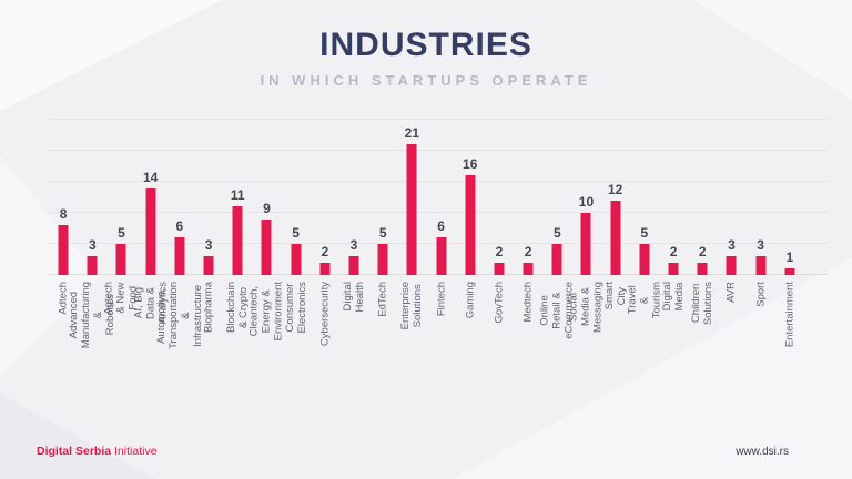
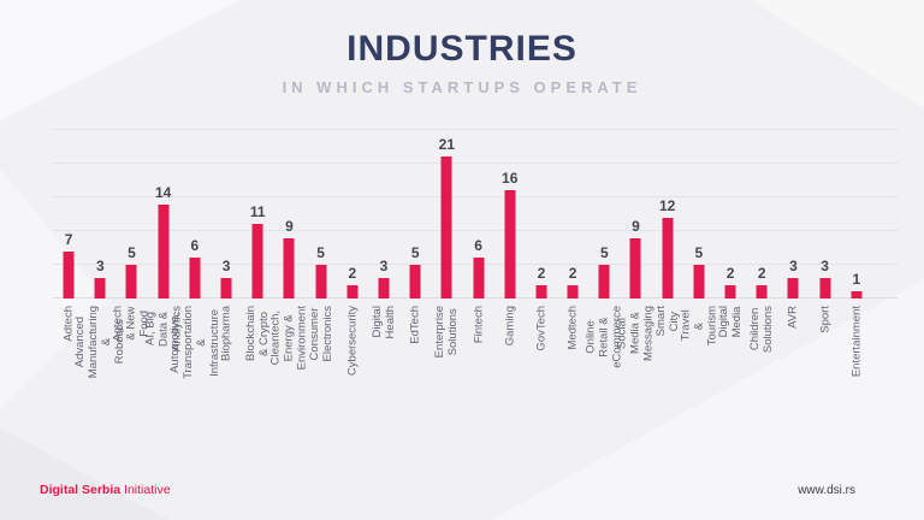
Adtech: 8 -> 7
Social Media & Messaging: 10 -> 9
